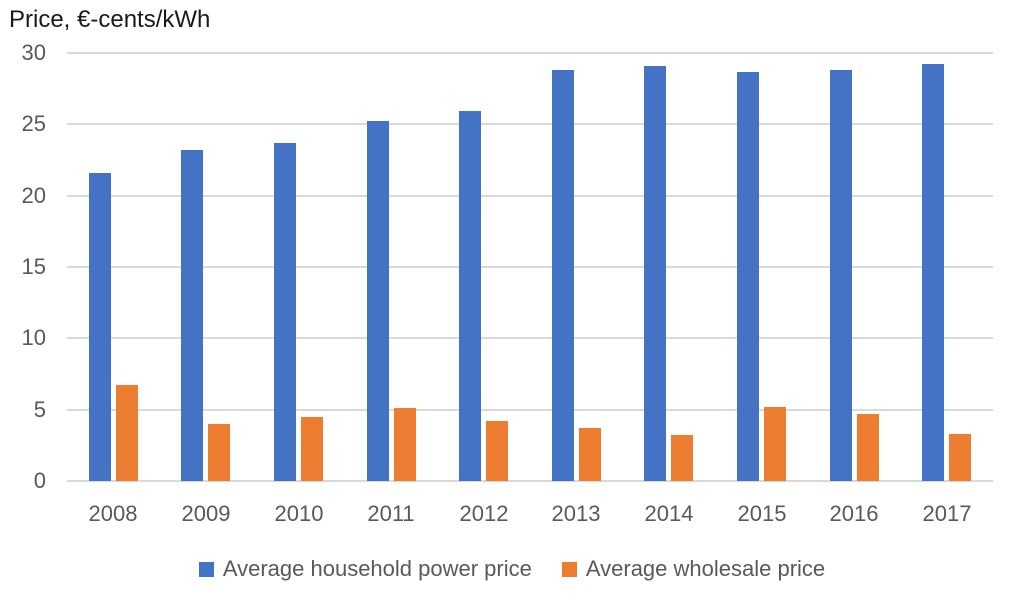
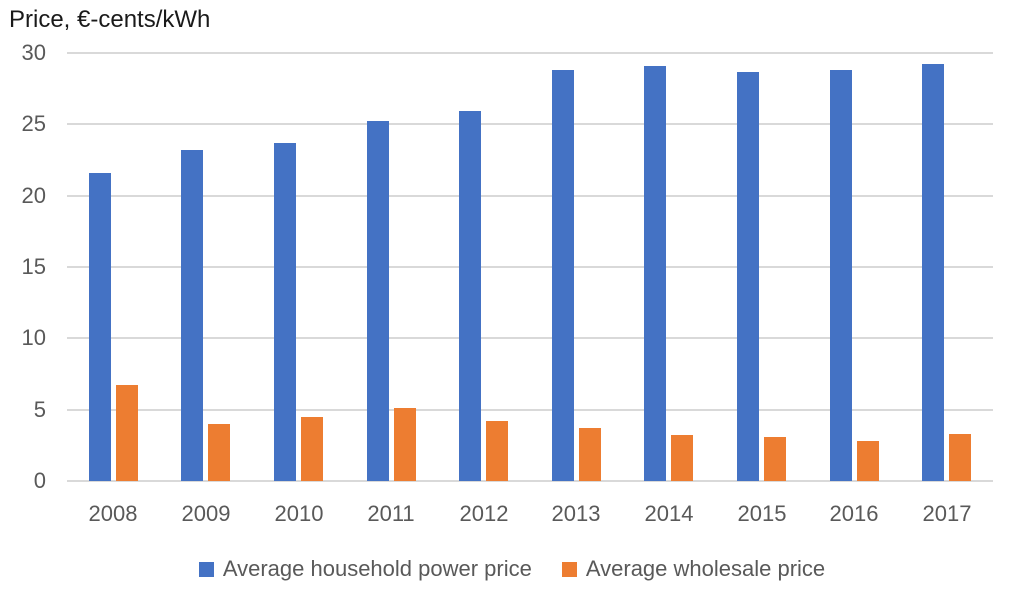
Average wholesale price/2015: 5.2 -> 3.1
Average wholesale price/2016: 4.7 -> 2.8
